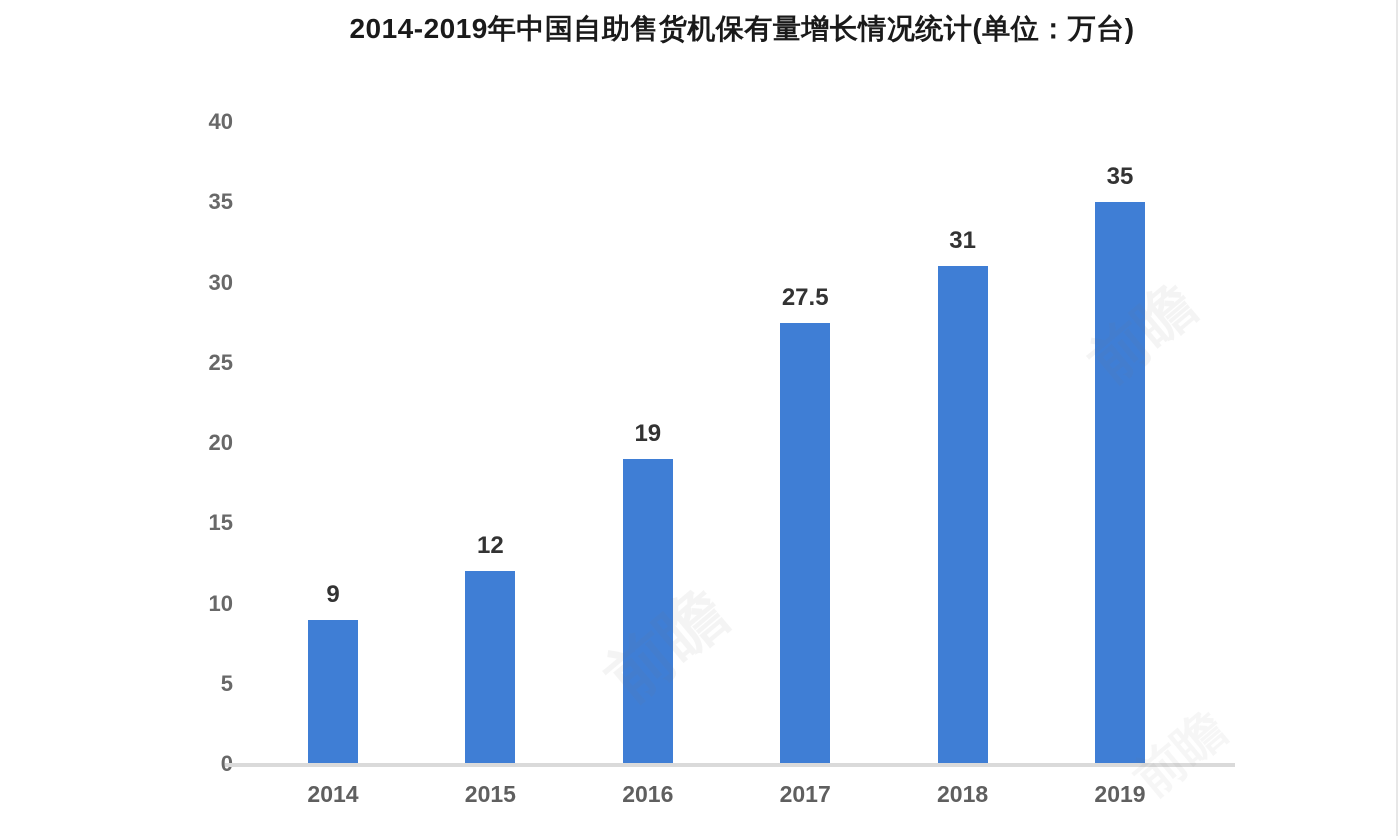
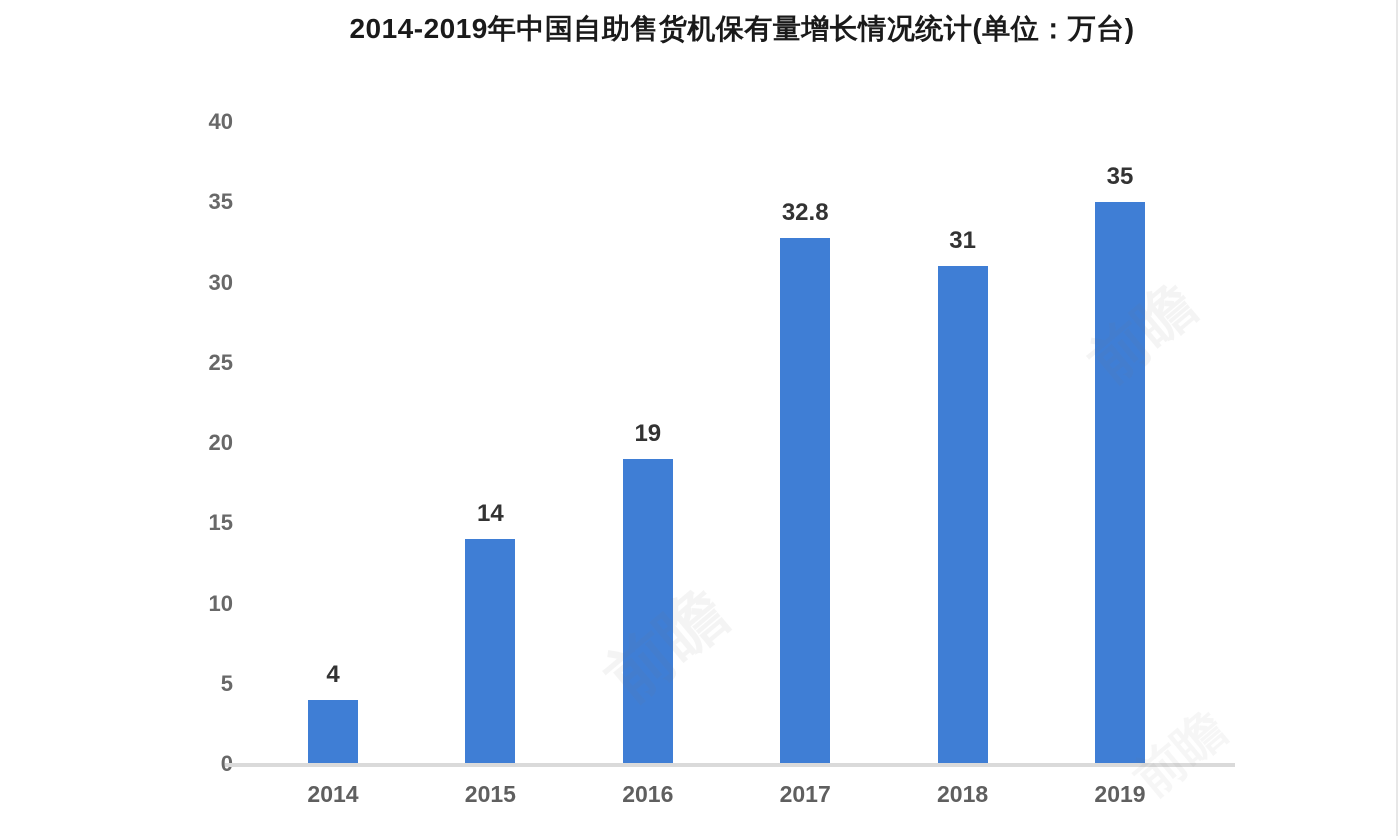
2014: 9 -> 4
2015: 12 -> 14
2017: 27.5 -> 32.8
